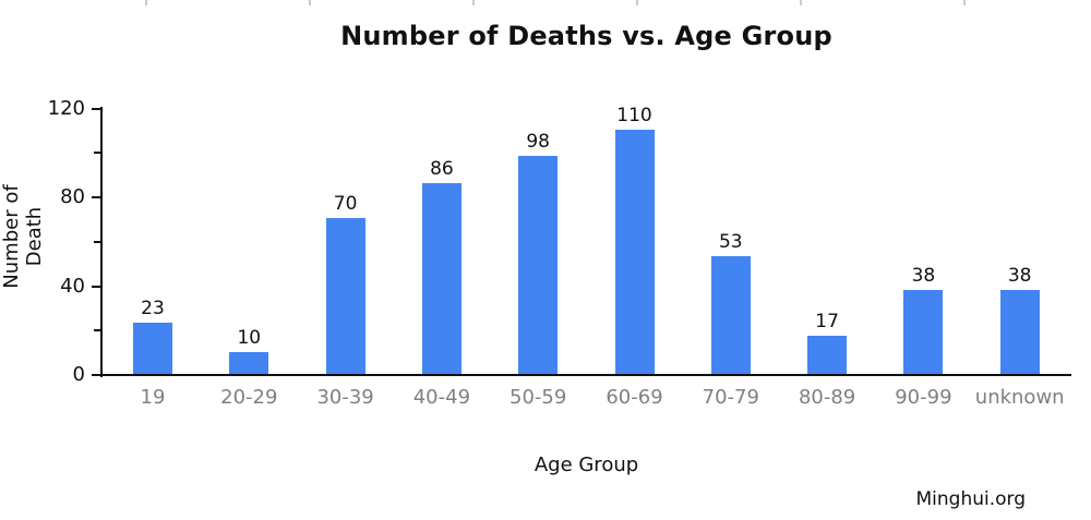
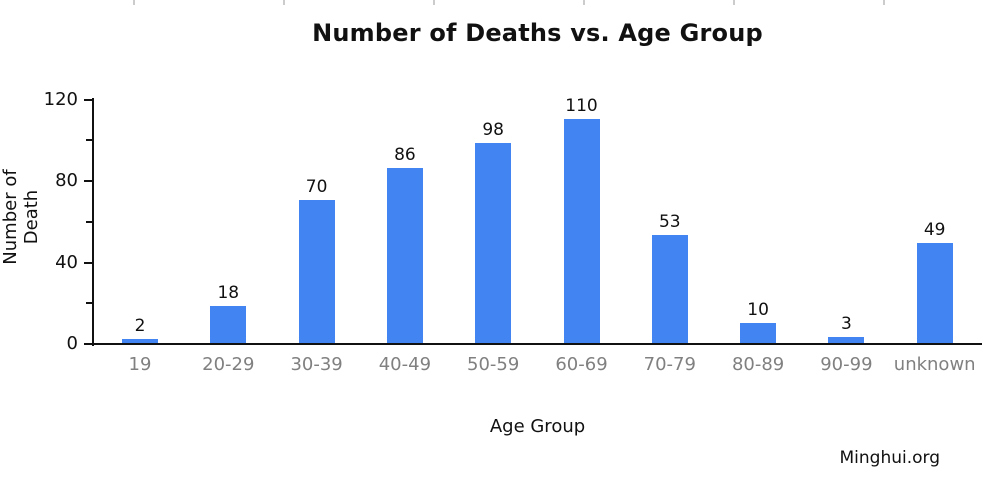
19: 23 -> 2
20-29: 10 -> 18
80-89: 17 -> 10
90-99: 38 -> 3
unknown: 38 -> 49
